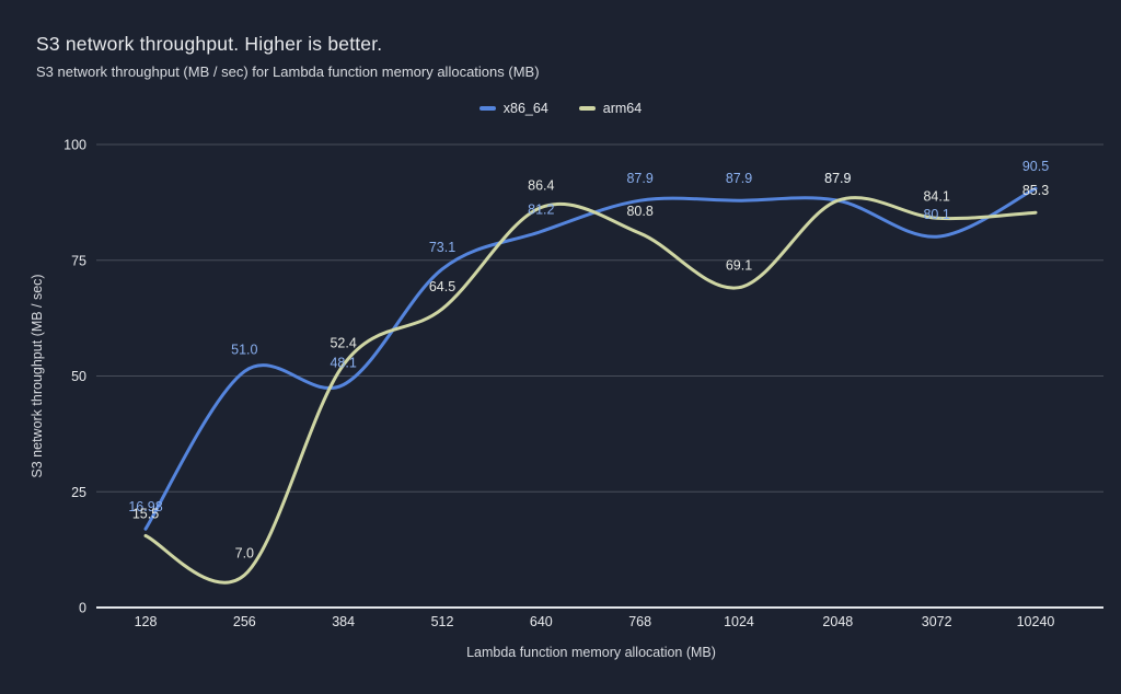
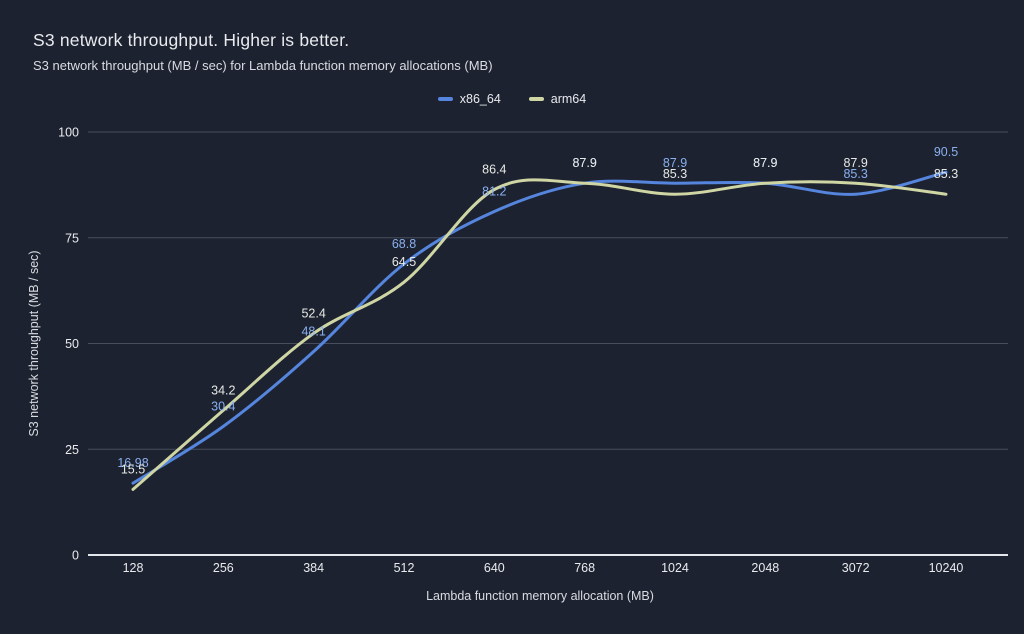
x86_64/256: 51.0 -> 30.4
arm64/256: 7.0 -> 34.2
x86_64/512: 73.1 -> 68.8
arm64/768: 80.8 -> 87.9
arm64/1024: 69.1 -> 85.3
x86_64/3072: 80.1 -> 85.3
arm64/3072: 84.1 -> 87.9
